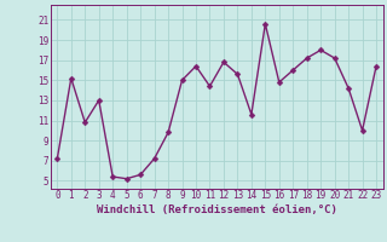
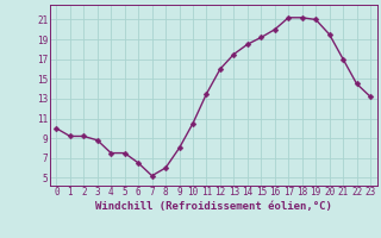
0: 7.2 -> 10.0
1: 15.2 -> 9.2
2: 10.8 -> 9.2
3: 13.0 -> 8.8
4: 5.4 -> 7.5
5: 5.2 -> 7.5
6: 5.6 -> 6.5
7: 7.2 -> 5.2
8: 9.8 -> 6.0
9: 15.0 -> 8.0
10: 16.4 -> 10.5
11: 14.4 -> 13.5
12: 16.8 -> 16.0
13: 15.6 -> 17.5
14: 11.6 -> 18.5
15: 20.6 -> 19.2
16: 14.8 -> 20.0
17: 16.0 -> 21.2
18: 17.2 -> 21.2
19: 18.0 -> 21.0
20: 17.2 -> 19.5
21: 14.2 -> 17.0
22: 10.0 -> 14.5
23: 16.4 -> 13.2
